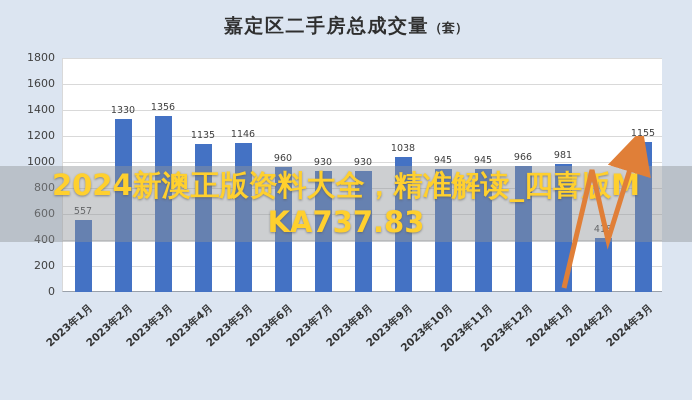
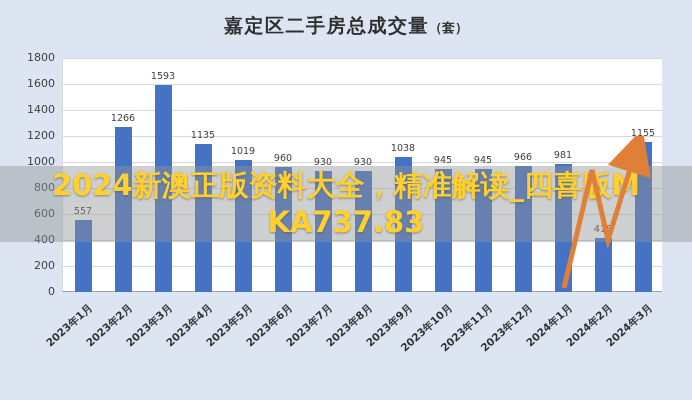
2023年2月: 1330 -> 1266
2023年3月: 1356 -> 1593
2023年5月: 1146 -> 1019
